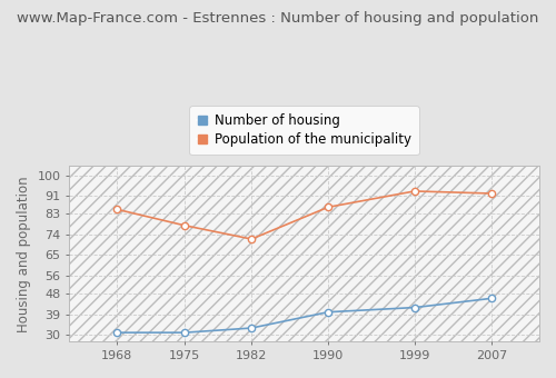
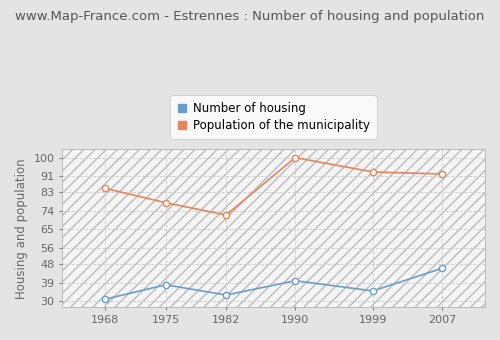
Number of housing/1975: 31 -> 38
Population of the municipality/1990: 86 -> 100
Number of housing/1999: 42 -> 35
